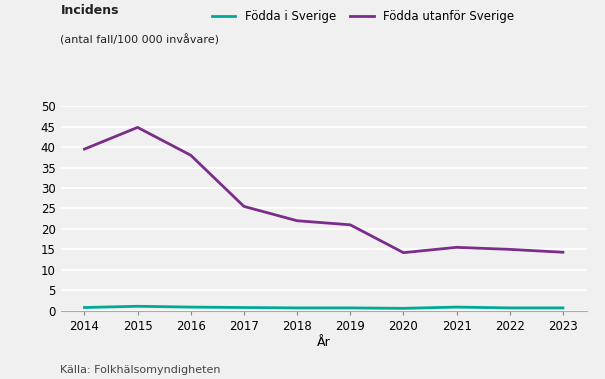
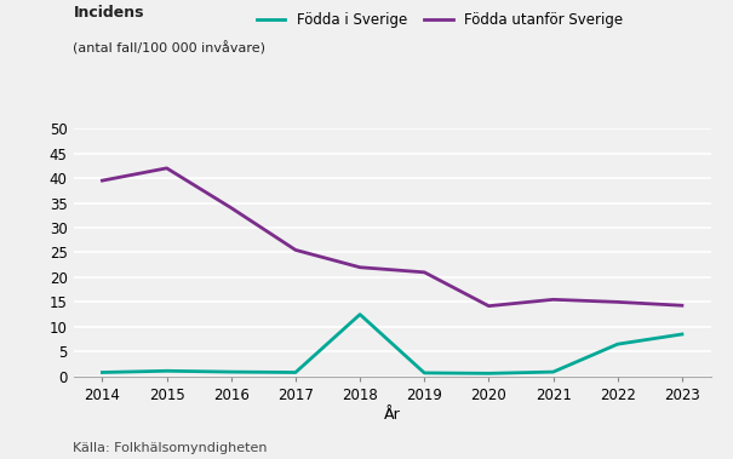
Födda utanför Sverige/2015: 44.8 -> 42.0
Födda utanför Sverige/2016: 38.0 -> 34.0
Födda i Sverige/2018: 0.7 -> 12.5
Födda i Sverige/2022: 0.7 -> 6.5
Födda i Sverige/2023: 0.7 -> 8.5
